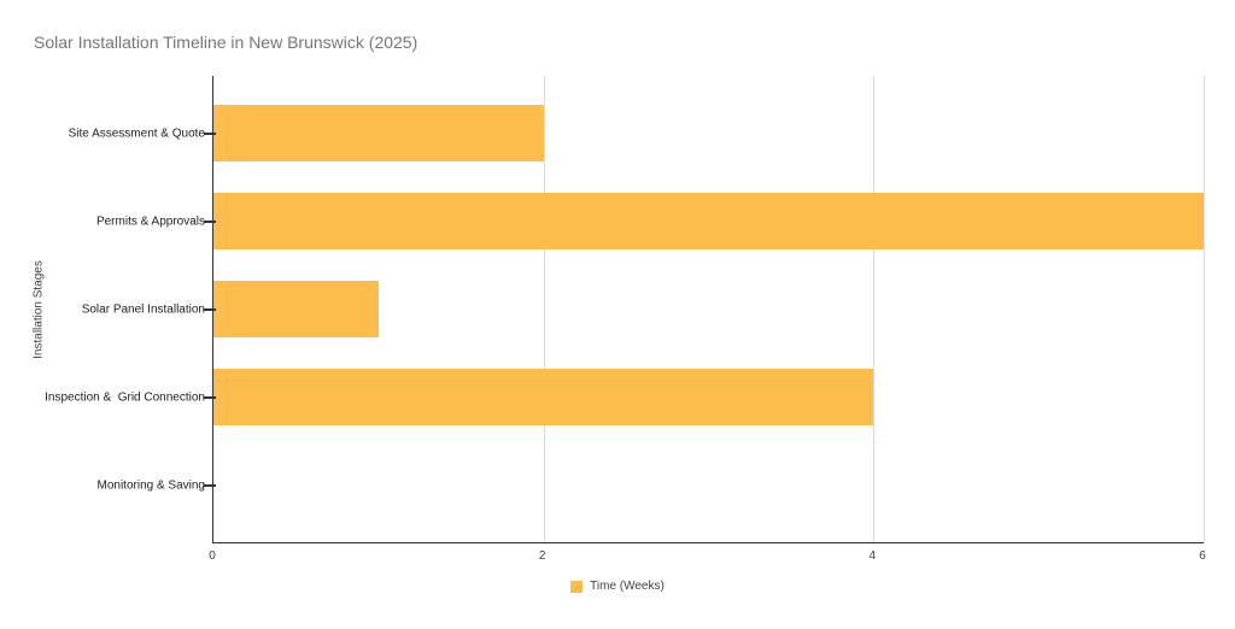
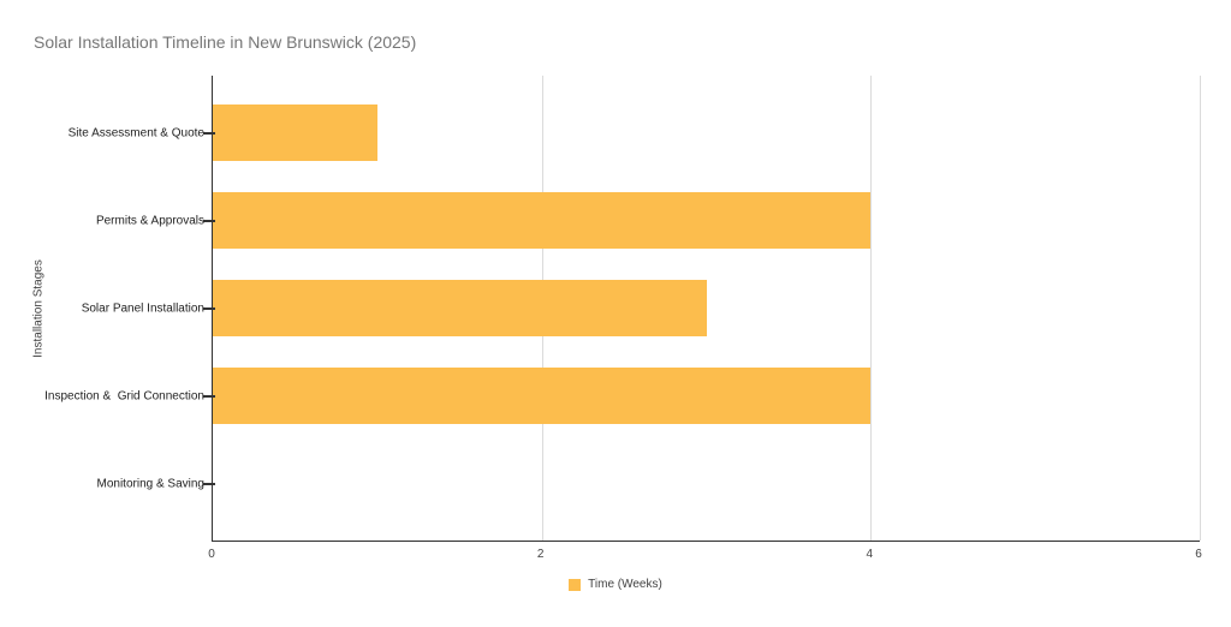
Site Assessment & Quote: 2 -> 1
Permits & Approvals: 6 -> 4
Solar Panel Installation: 1 -> 3
